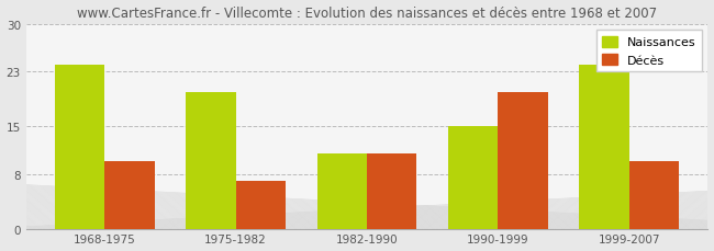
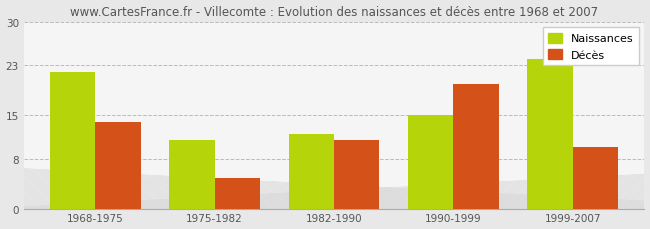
Naissances/1968-1975: 24 -> 22
Décès/1968-1975: 10 -> 14
Naissances/1975-1982: 20 -> 11
Décès/1975-1982: 7 -> 5
Naissances/1982-1990: 11 -> 12
